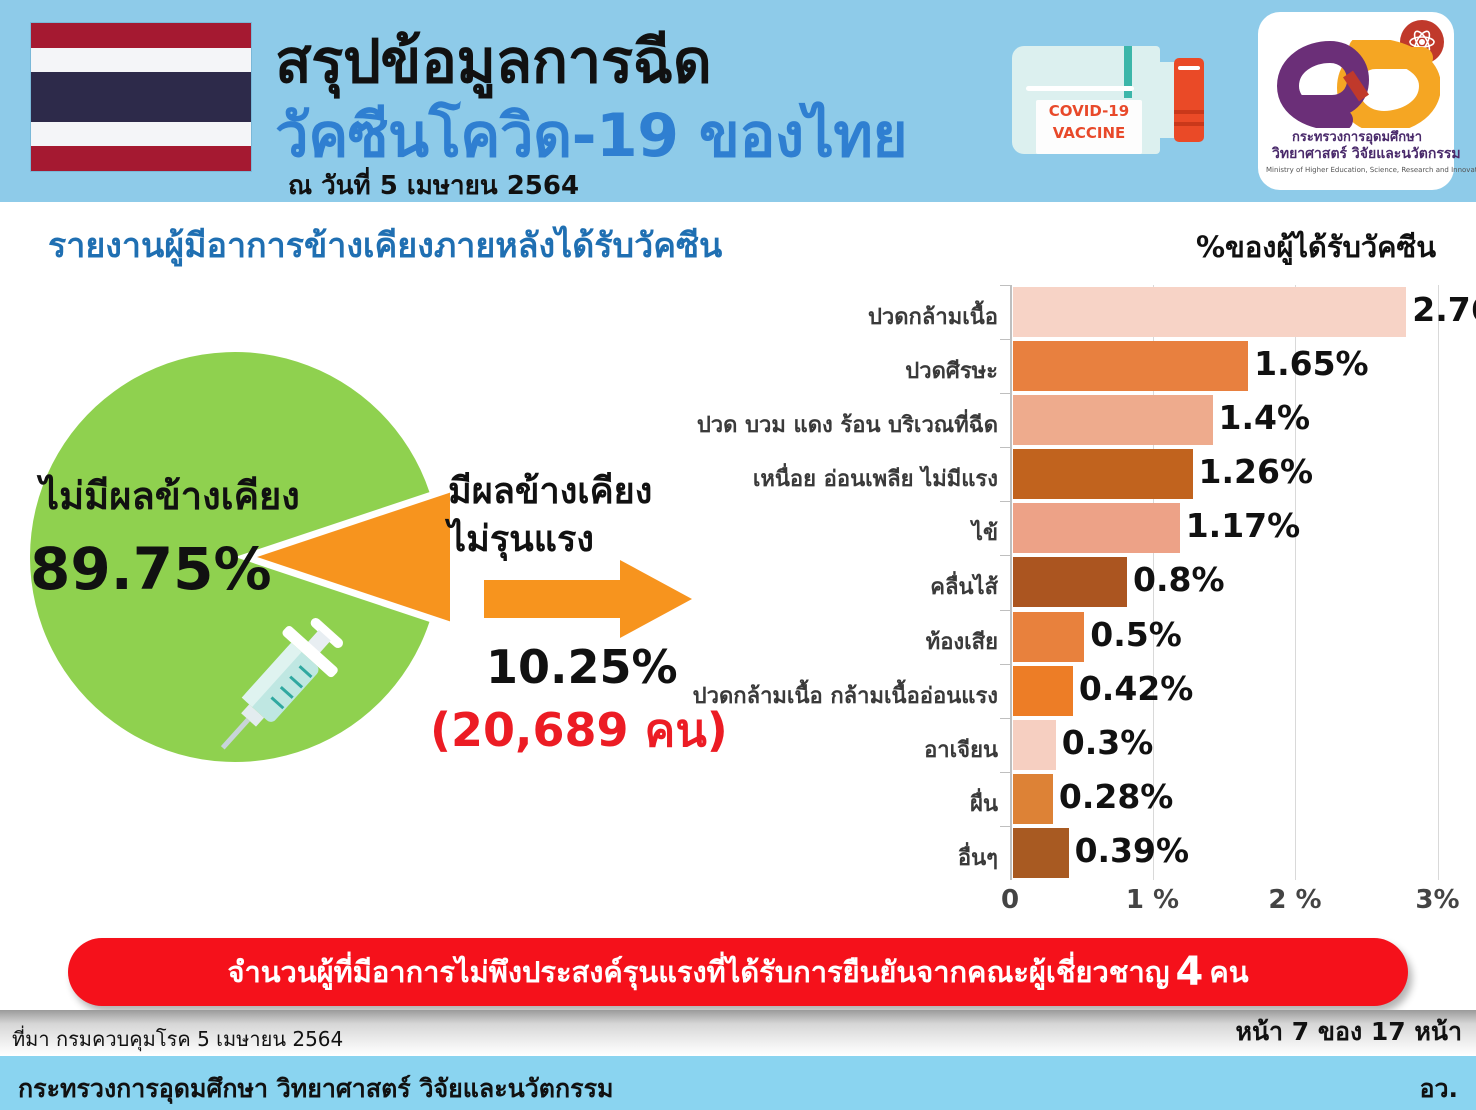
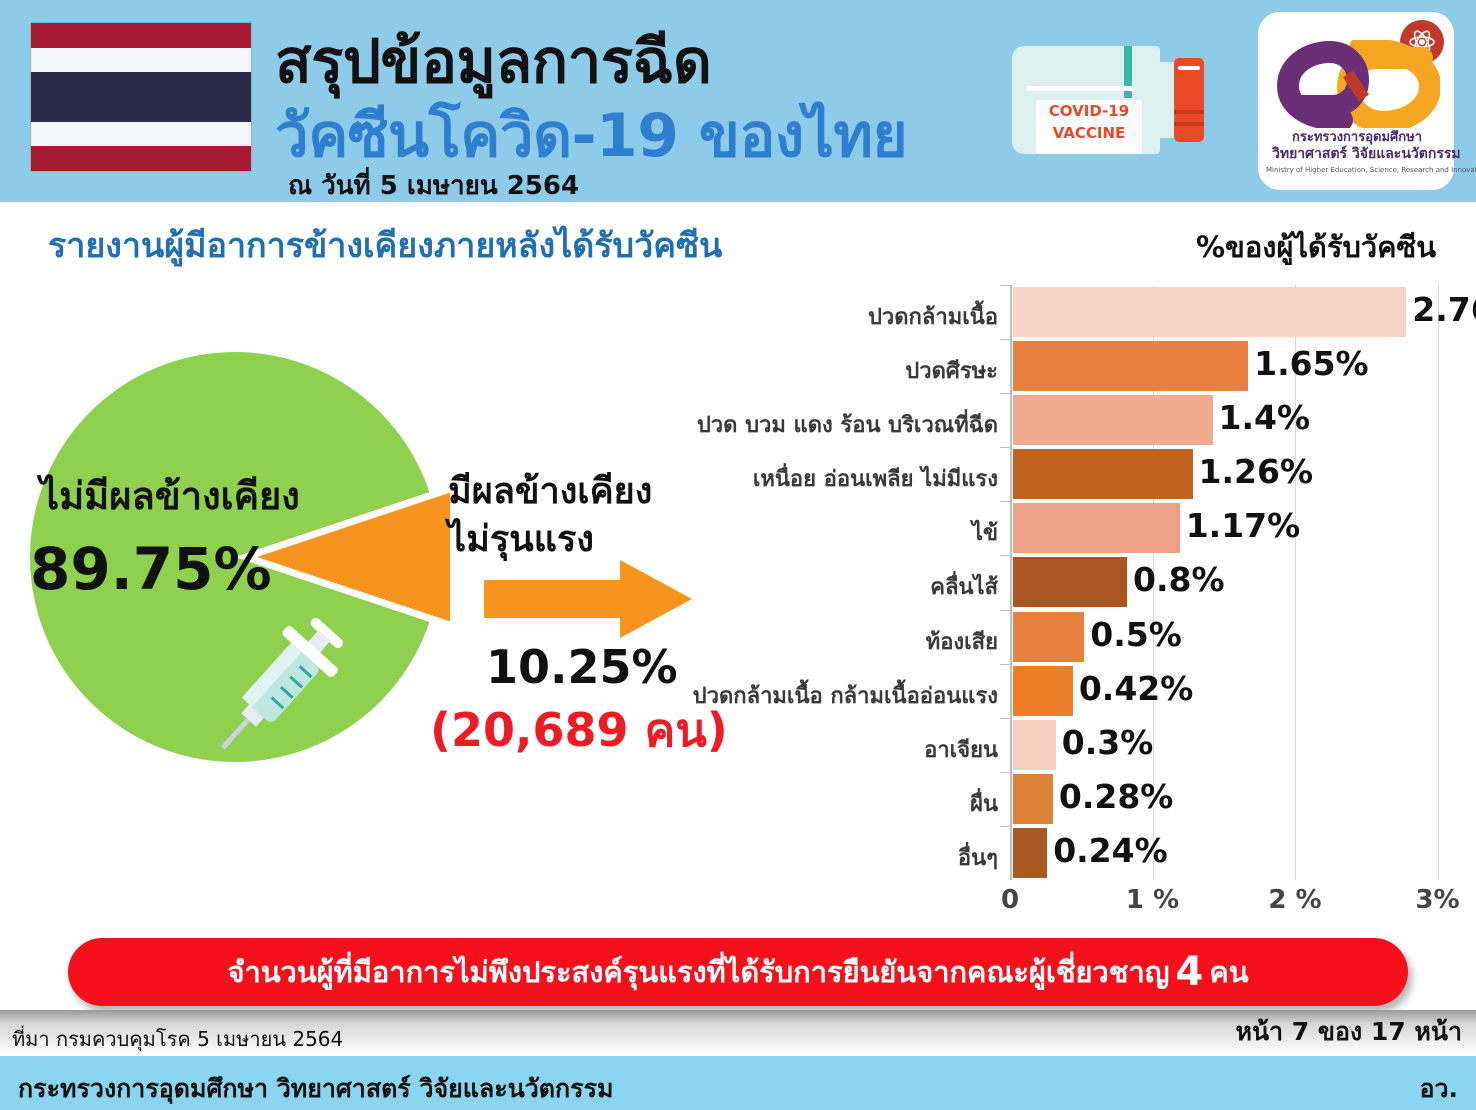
อื่นๆ: 0.39% -> 0.24%
